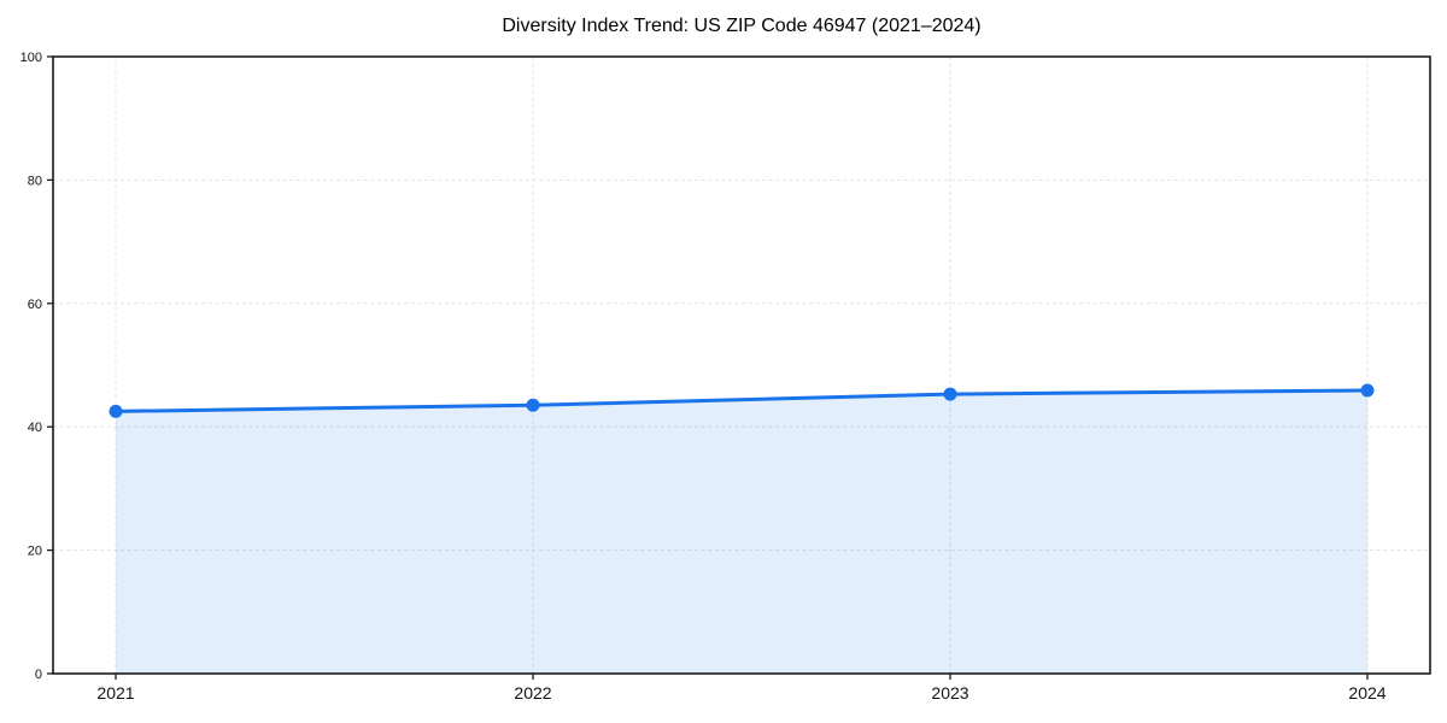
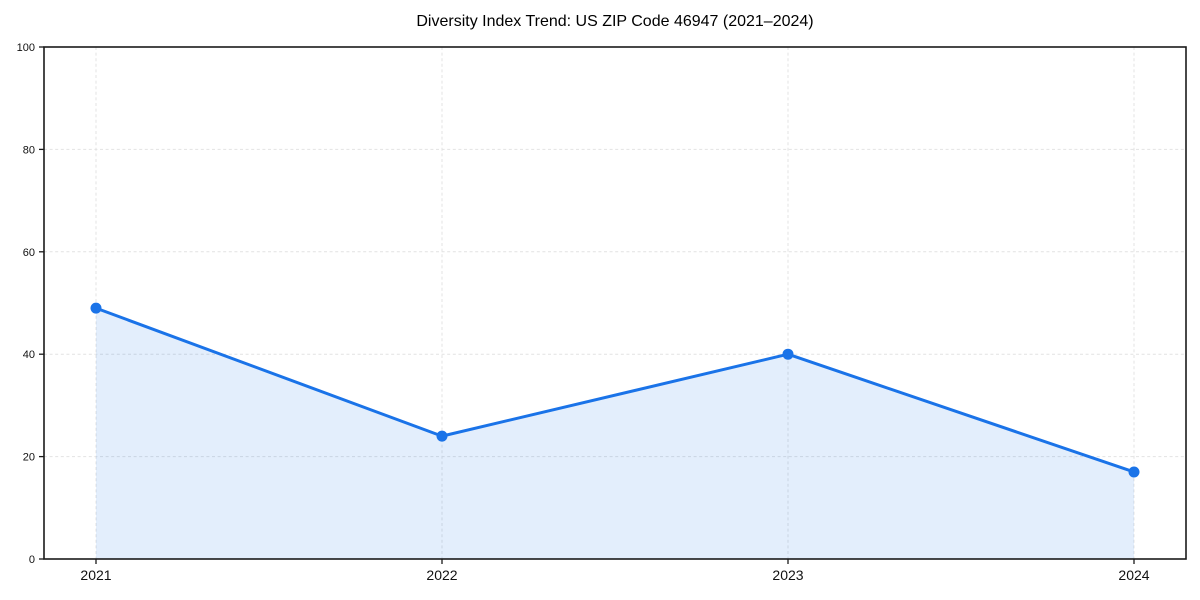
2021: 42 -> 49
2022: 44 -> 24
2023: 45 -> 40
2024: 46 -> 17
